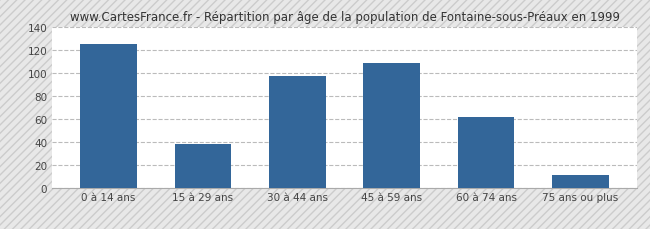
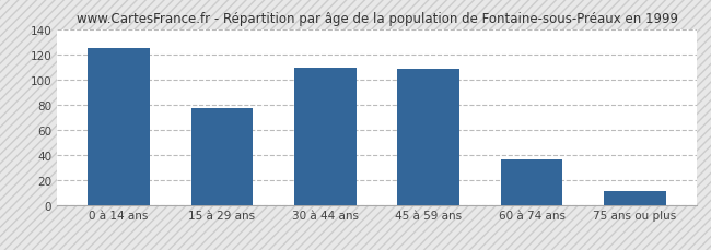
15 à 29 ans: 38 -> 77
30 à 44 ans: 97 -> 109
60 à 74 ans: 61 -> 36
